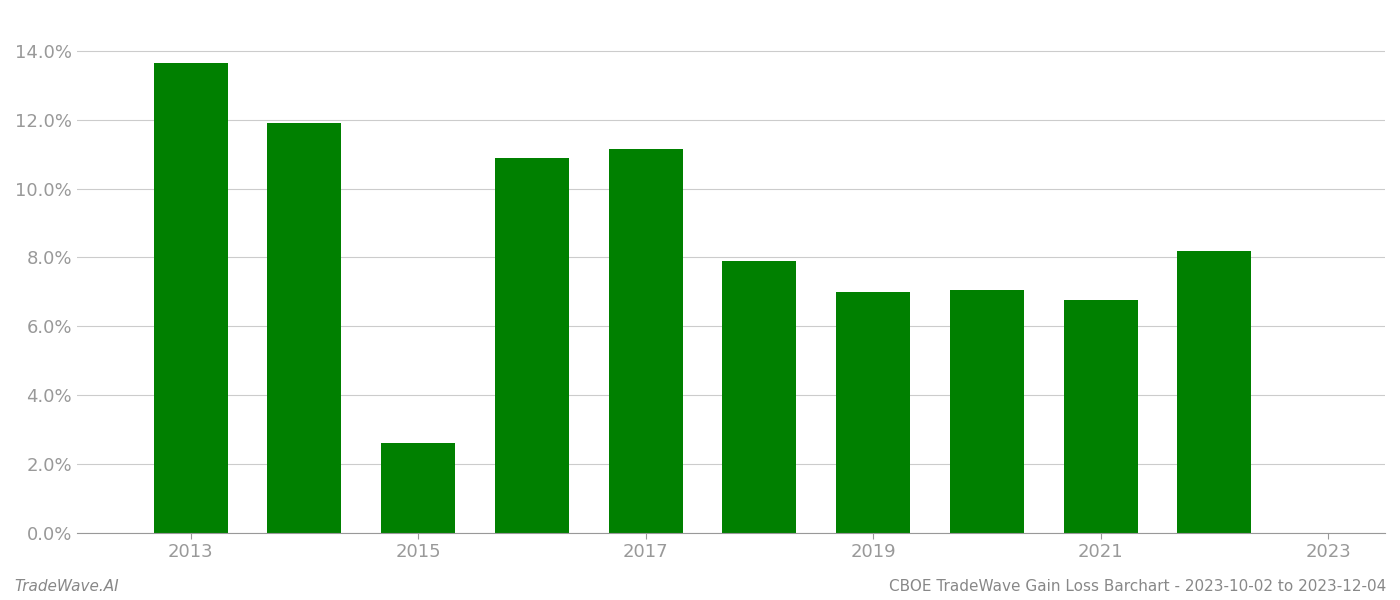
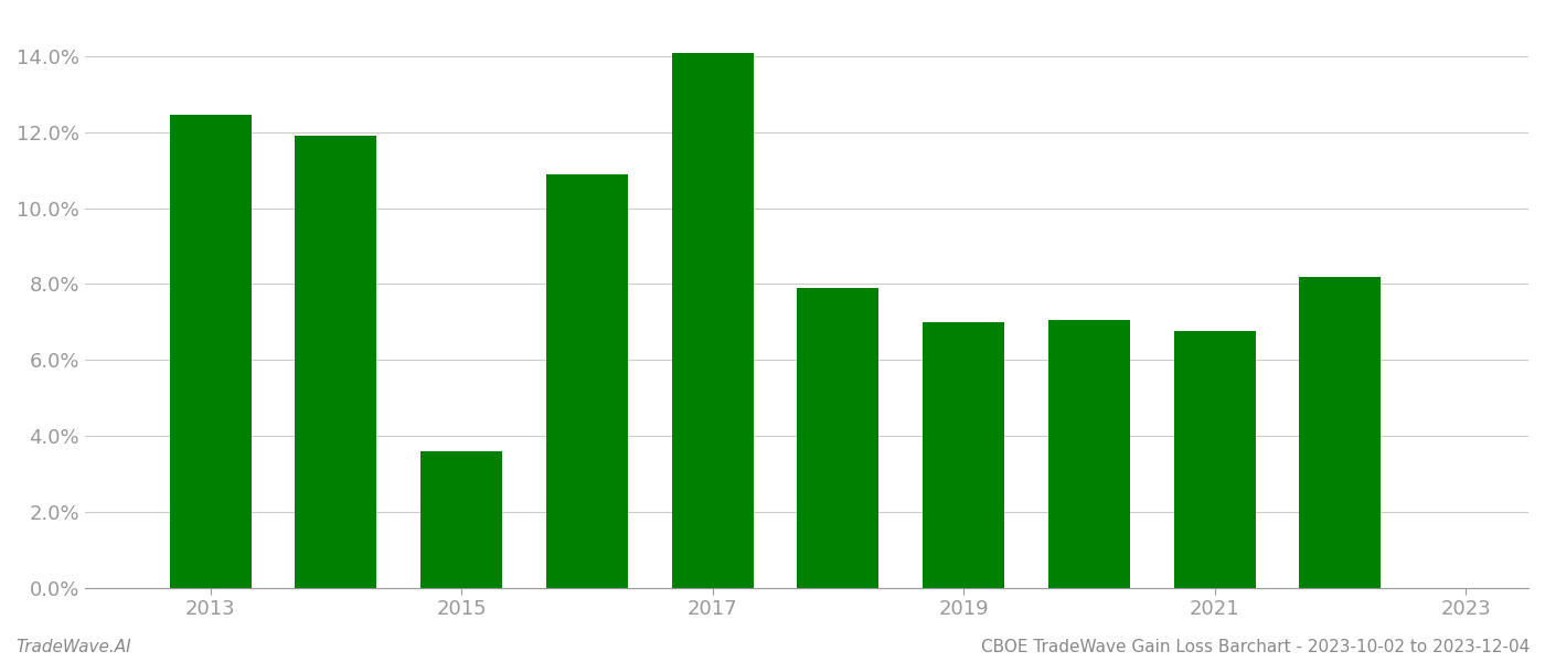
2013: 13.65% -> 12.45%
2015: 2.60% -> 3.60%
2017: 11.15% -> 14.10%
